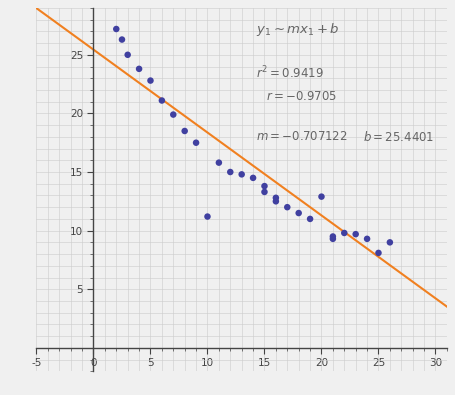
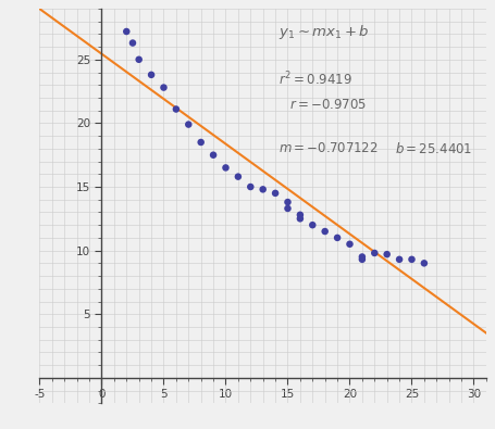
10: 11.2 -> 16.5
20: 12.9 -> 10.5
25: 8.1 -> 9.3
